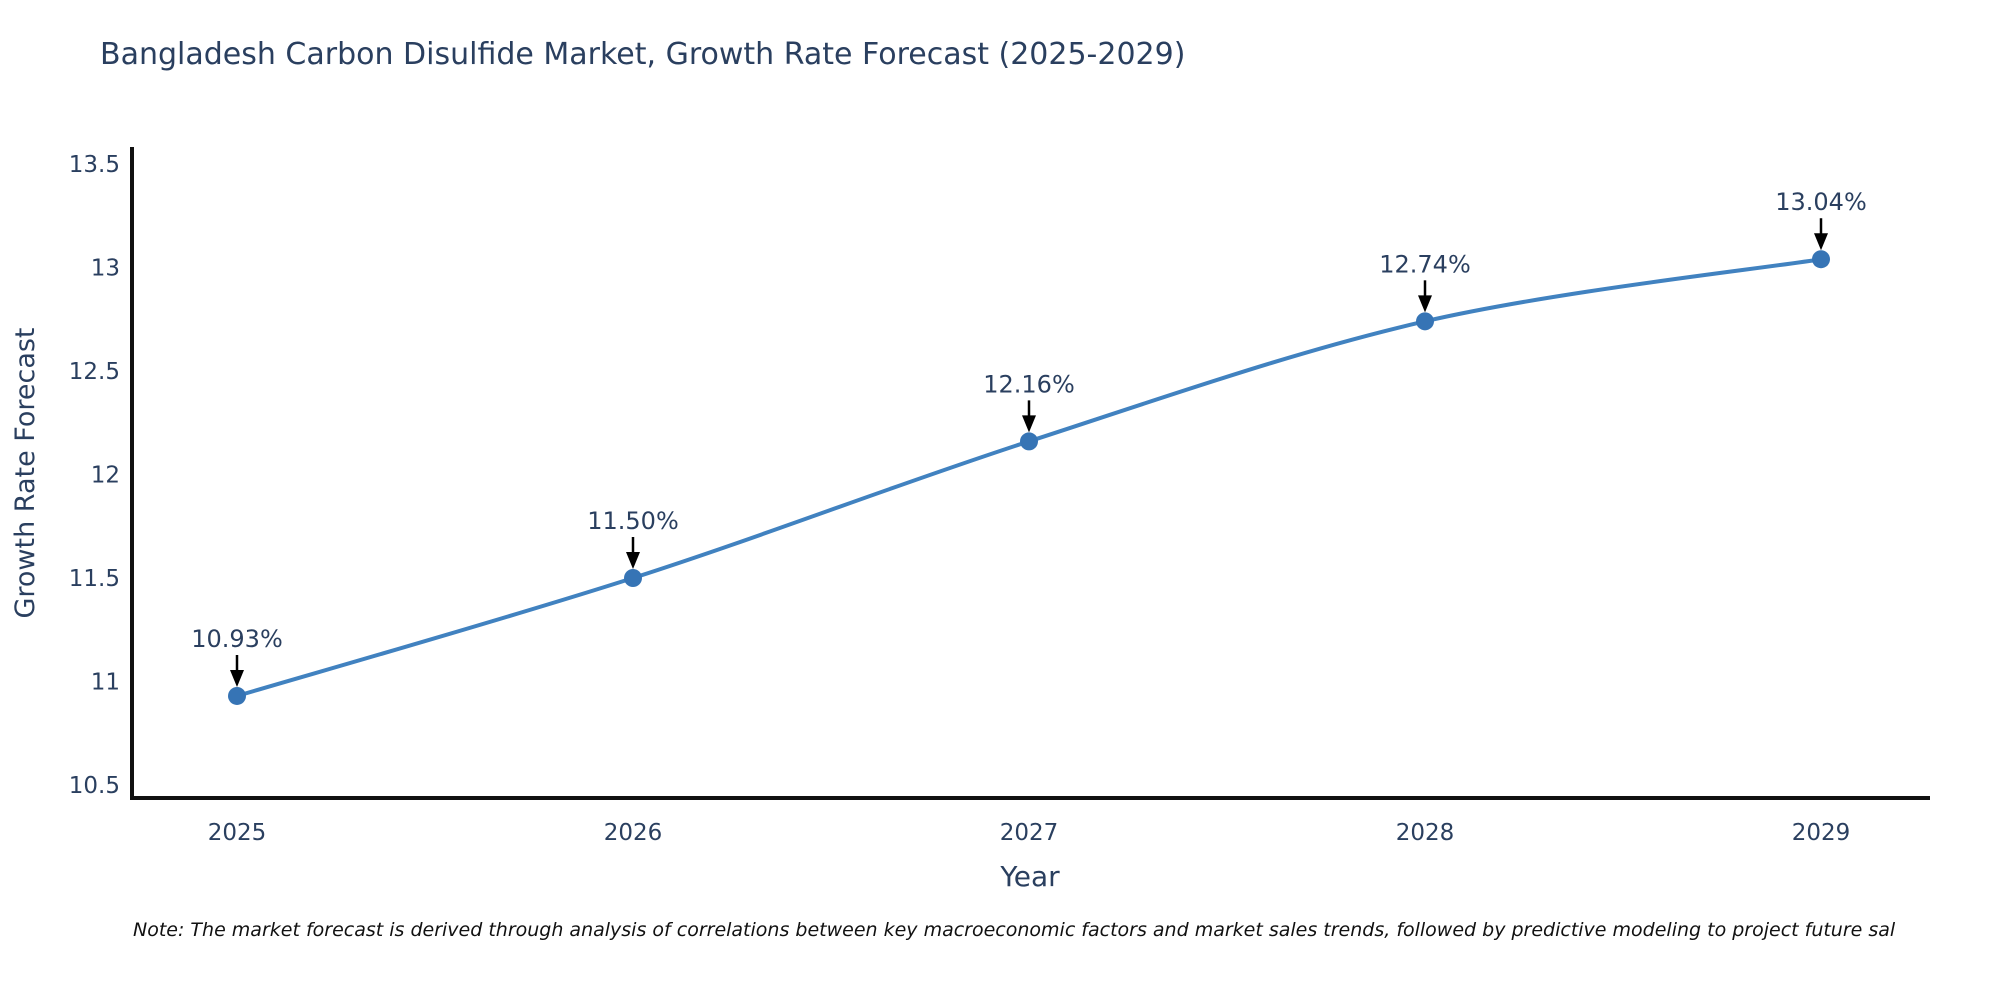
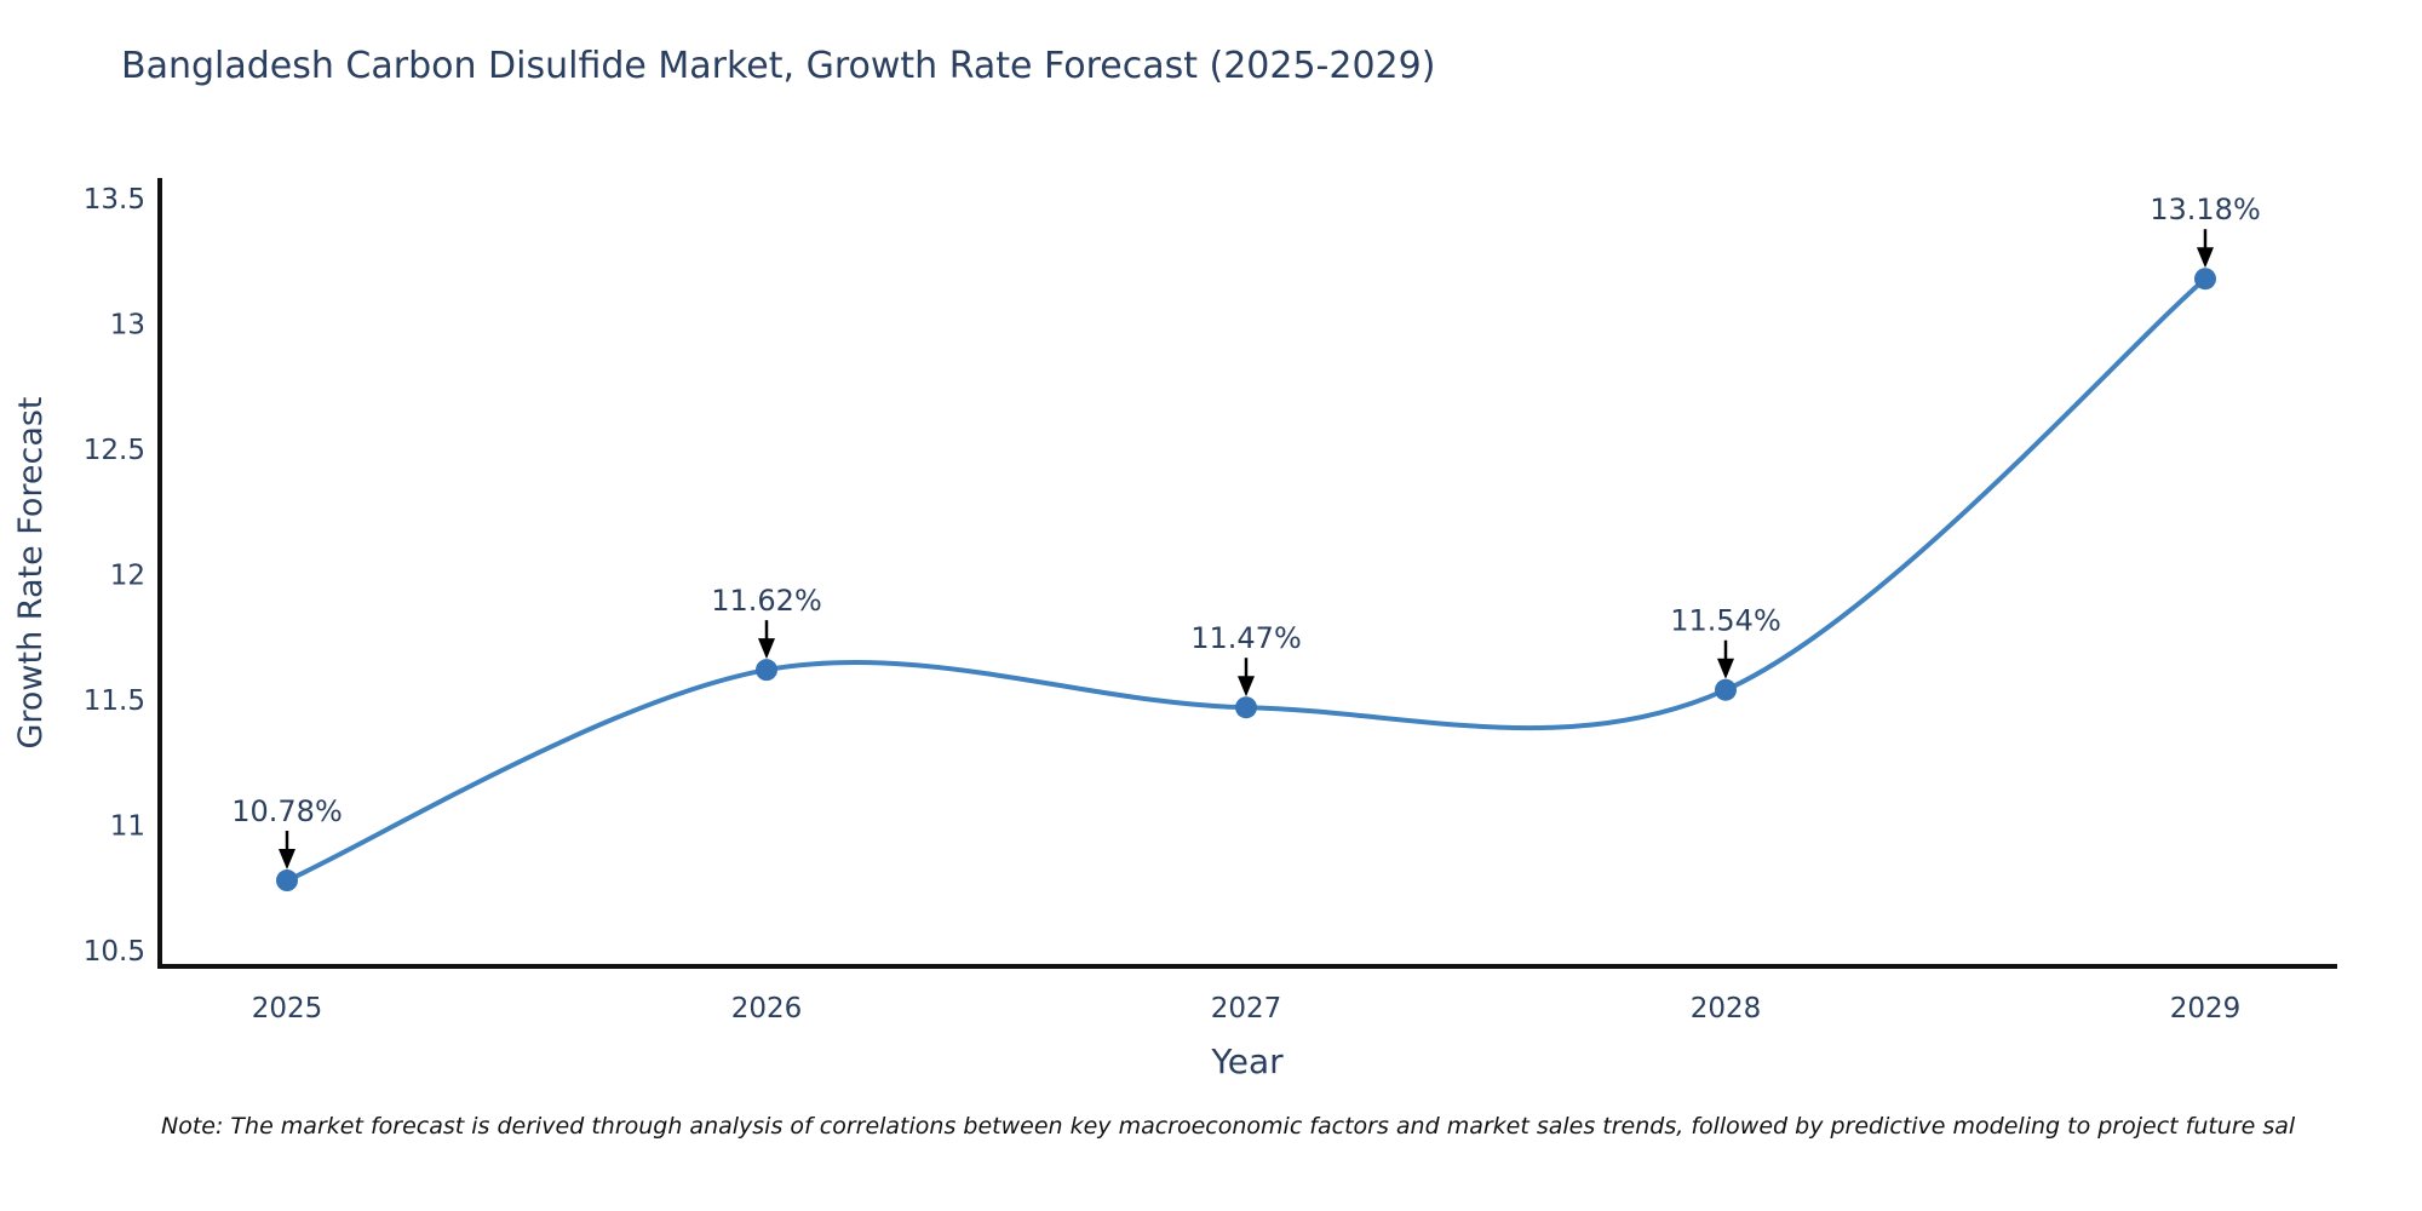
2025: 10.93% -> 10.78%
2026: 11.50% -> 11.62%
2027: 12.16% -> 11.47%
2028: 12.74% -> 11.54%
2029: 13.04% -> 13.18%
